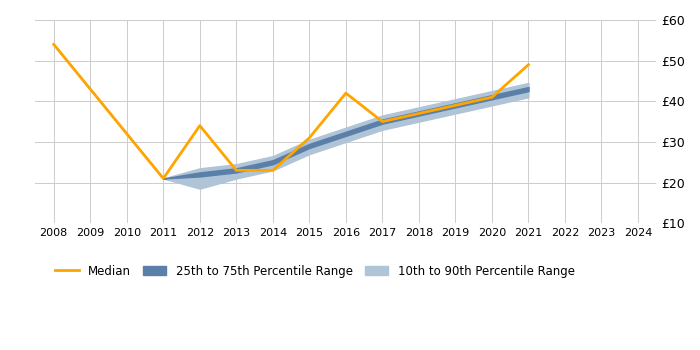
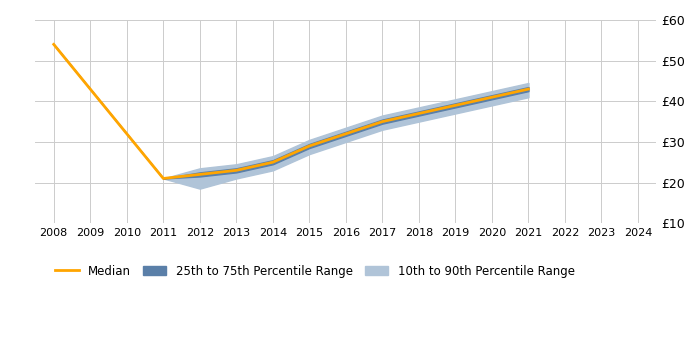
Median/2012: £34 -> £22
Median/2014: £23 -> £25
Median/2015: £31 -> £29
Median/2016: £42 -> £32
Median/2021: £49 -> £43
